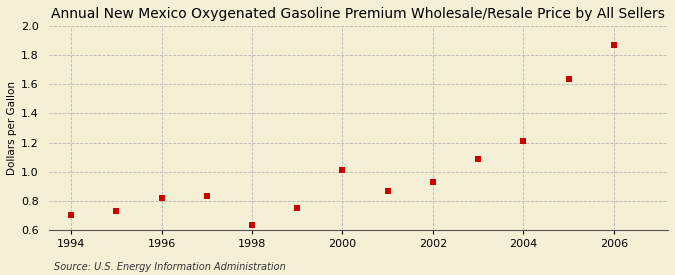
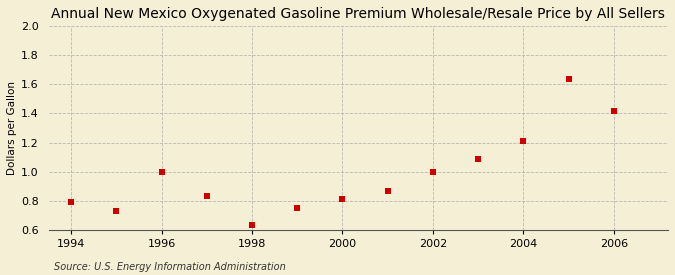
1994: 0.70 -> 0.79
1996: 0.82 -> 1.00
2000: 1.01 -> 0.81
2002: 0.93 -> 1.00
2006: 1.87 -> 1.42
